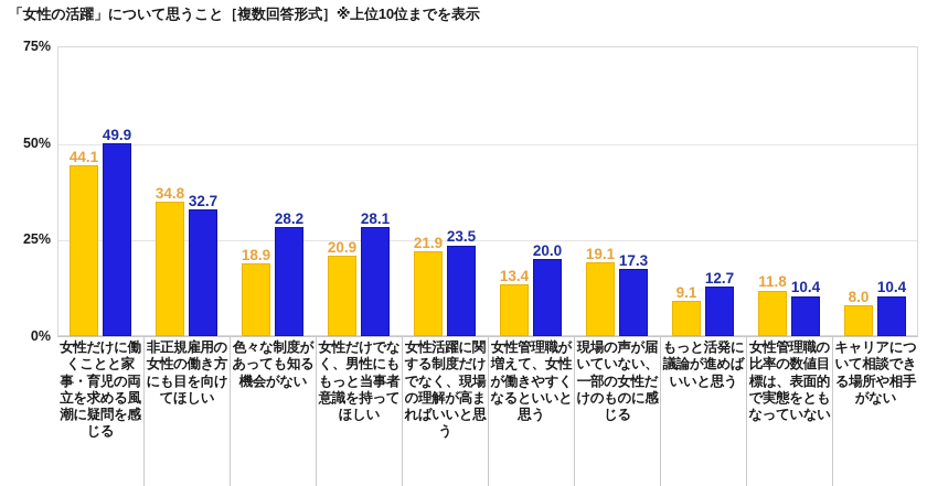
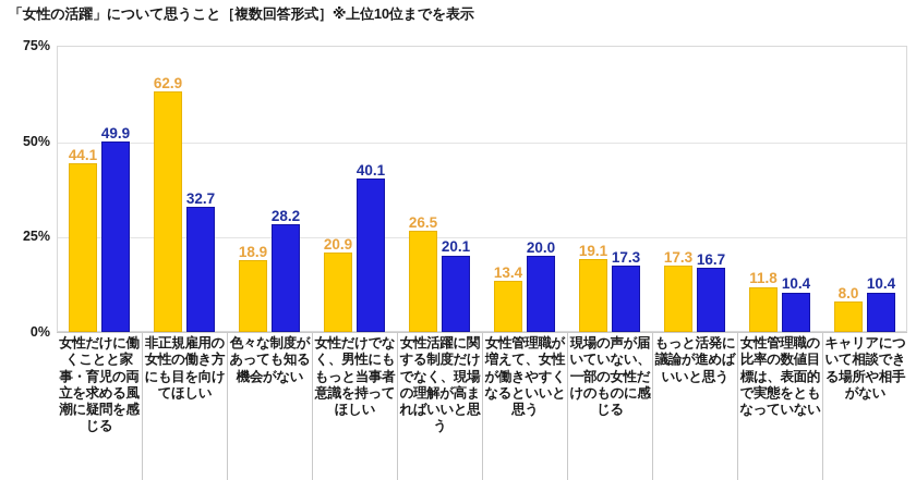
前回（2017年）【n=1000】/非正規雇用の女性の働き方にも目を向けてほしい: 34.8 -> 62.9
今回【n=1000】/女性だけでなく、男性にももっと当事者意識を持ってほしい: 28.1 -> 40.1
前回（2017年）【n=1000】/女性活躍に関する制度だけでなく、現場の理解が高まればいいと思う: 21.9 -> 26.5
今回【n=1000】/女性活躍に関する制度だけでなく、現場の理解が高まればいいと思う: 23.5 -> 20.1
前回（2017年）【n=1000】/もっと活発に議論が進めばいいと思う: 9.1 -> 17.3
今回【n=1000】/もっと活発に議論が進めばいいと思う: 12.7 -> 16.7
